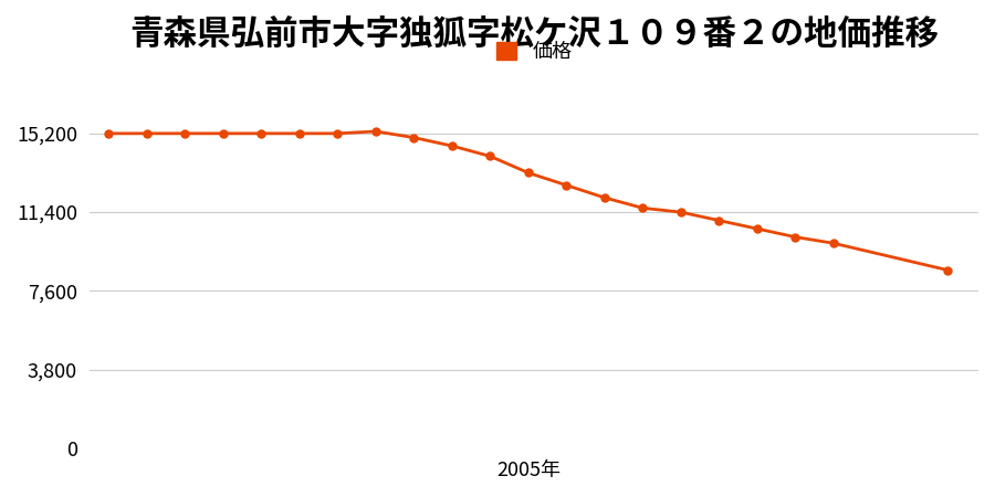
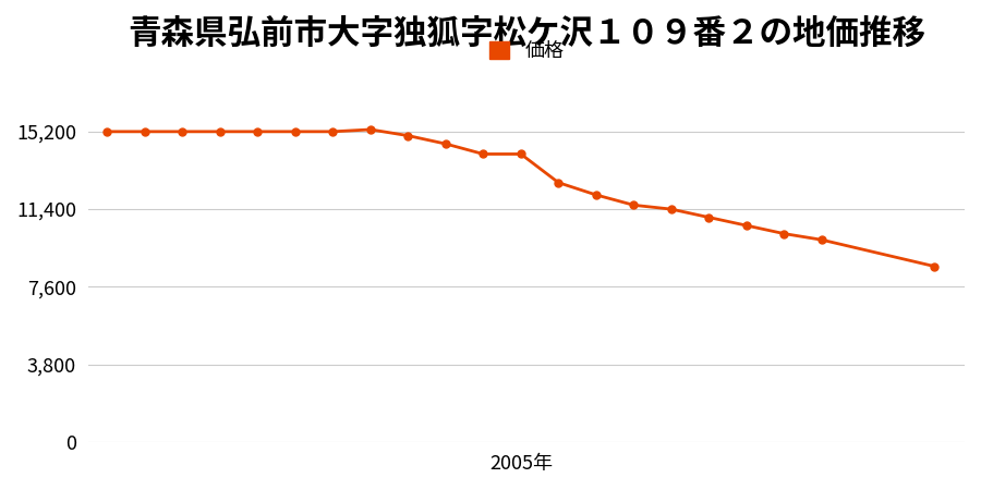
2005年: 13,300 -> 14,100
